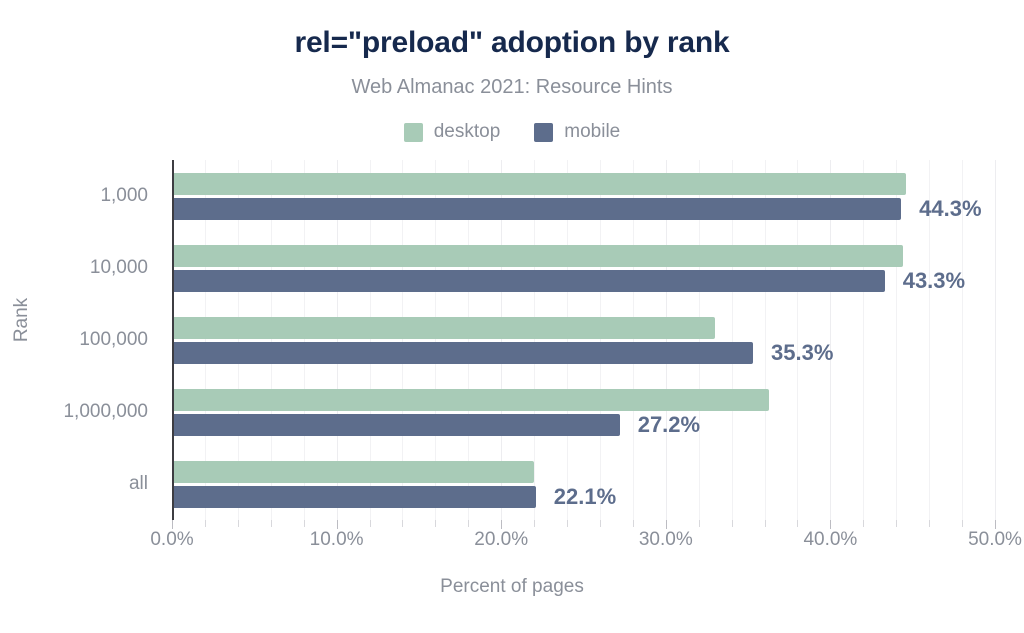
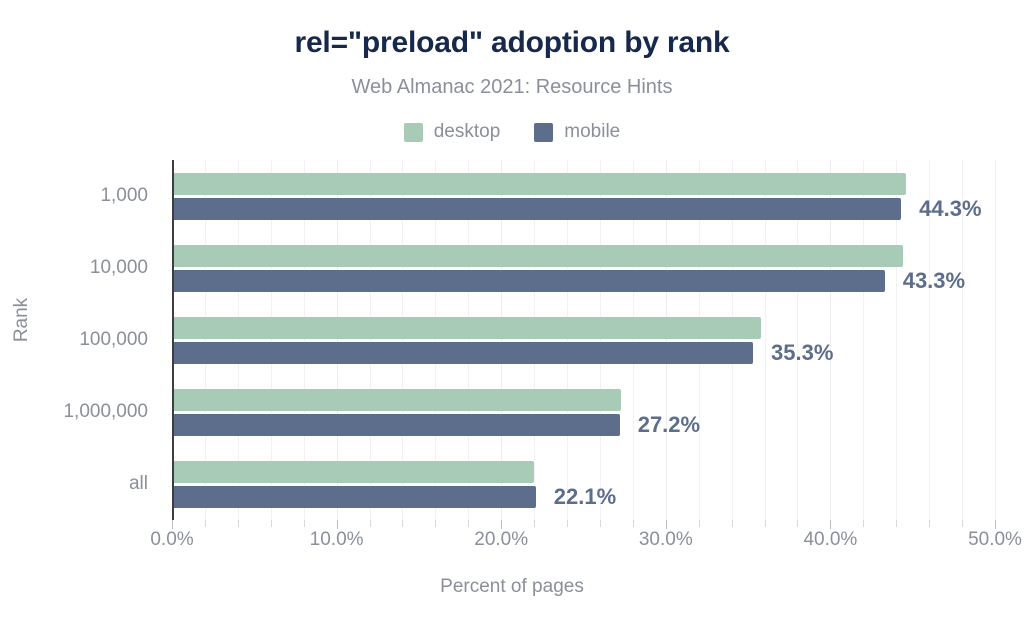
desktop/100,000: 33.0% -> 35.8%
desktop/1,000,000: 36.3% -> 27.3%
